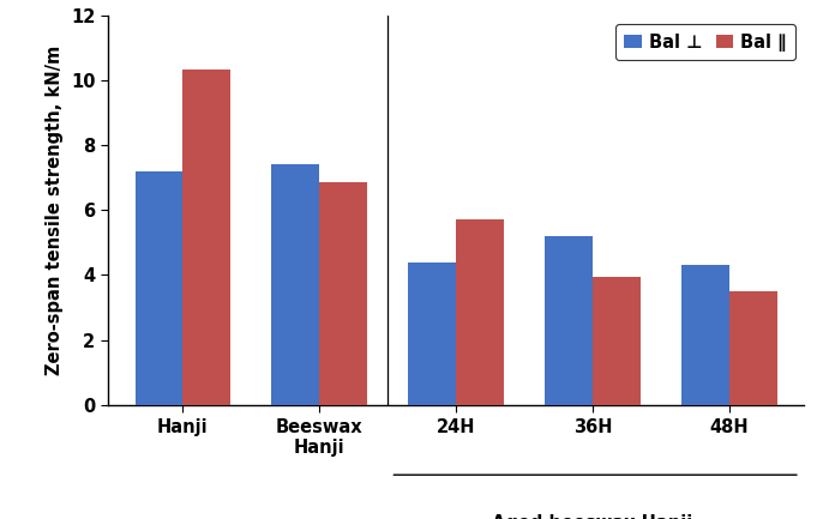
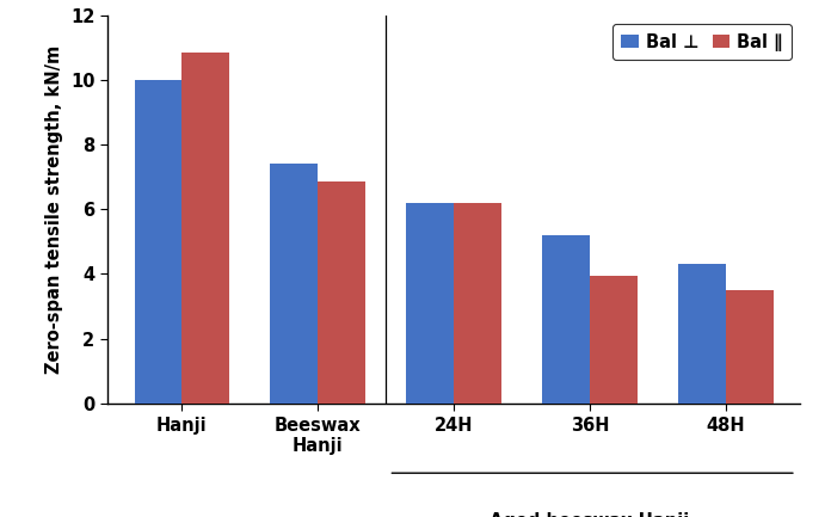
Bal ⊥/Hanji: 7.2 -> 10.0
Bal ∥/Hanji: 10.35 -> 10.85
Bal ⊥/24H: 4.4 -> 6.2
Bal ∥/24H: 5.70 -> 6.20
